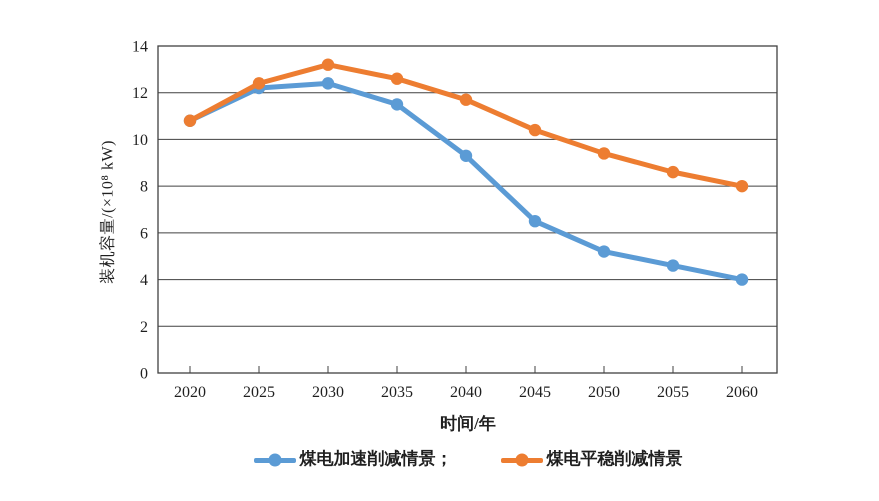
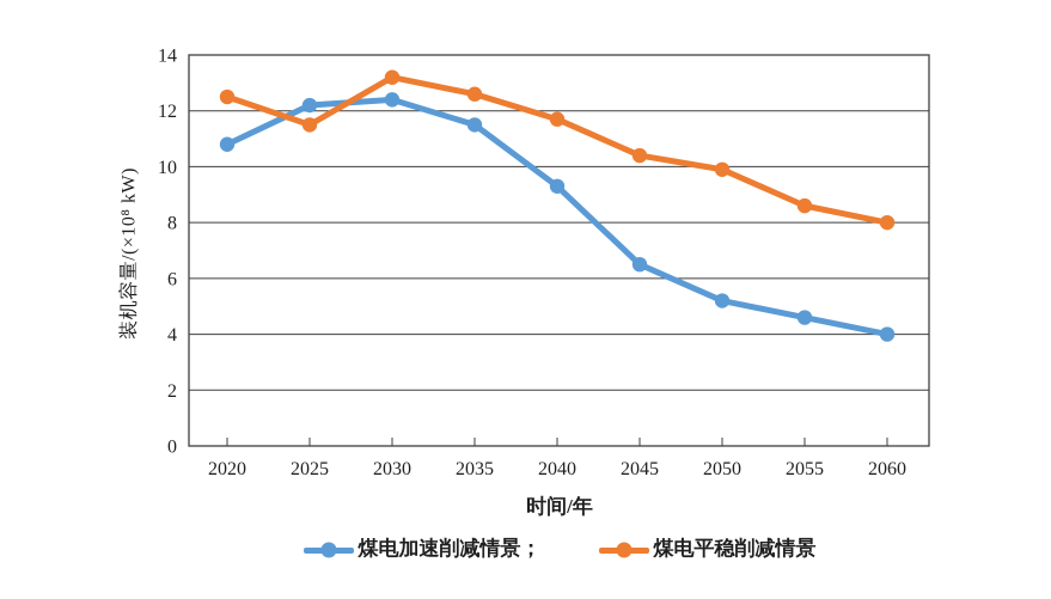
煤电平稳削减情景/2020: 10.8 -> 12.5
煤电平稳削减情景/2025: 12.4 -> 11.5
煤电平稳削减情景/2050: 9.4 -> 9.9
